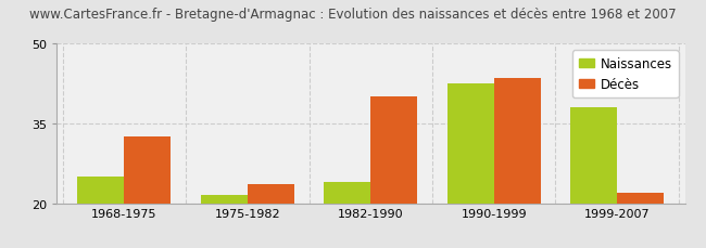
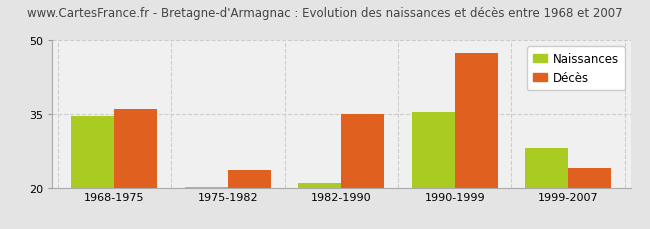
Naissances/1968-1975: 25.0 -> 34.5
Décès/1968-1975: 32.5 -> 36.0
Naissances/1975-1982: 21.5 -> 20.2
Naissances/1982-1990: 24.0 -> 21.0
Décès/1982-1990: 40.0 -> 35.0
Naissances/1990-1999: 42.5 -> 35.5
Décès/1990-1999: 43.5 -> 47.5
Naissances/1999-2007: 38.0 -> 28.0
Décès/1999-2007: 22.0 -> 24.0
